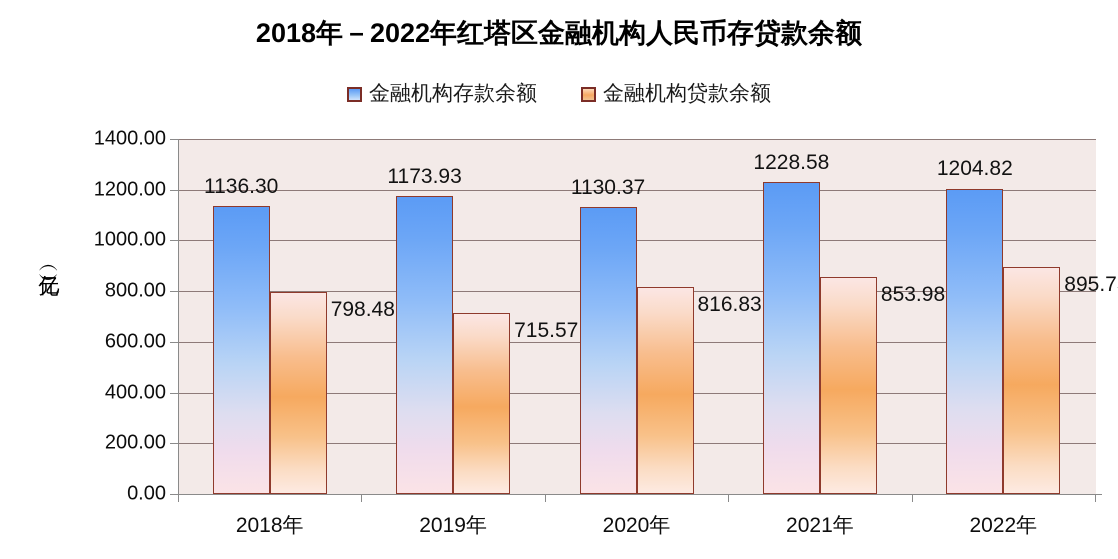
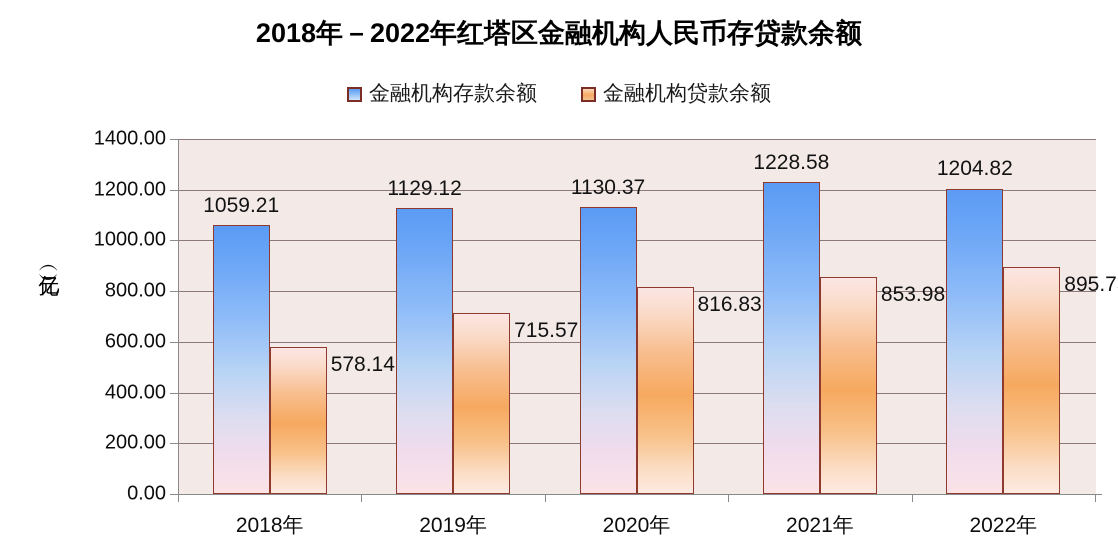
金融机构存款余额/2018年: 1136.30 -> 1059.21
金融机构贷款余额/2018年: 798.48 -> 578.14
金融机构存款余额/2019年: 1173.93 -> 1129.12
